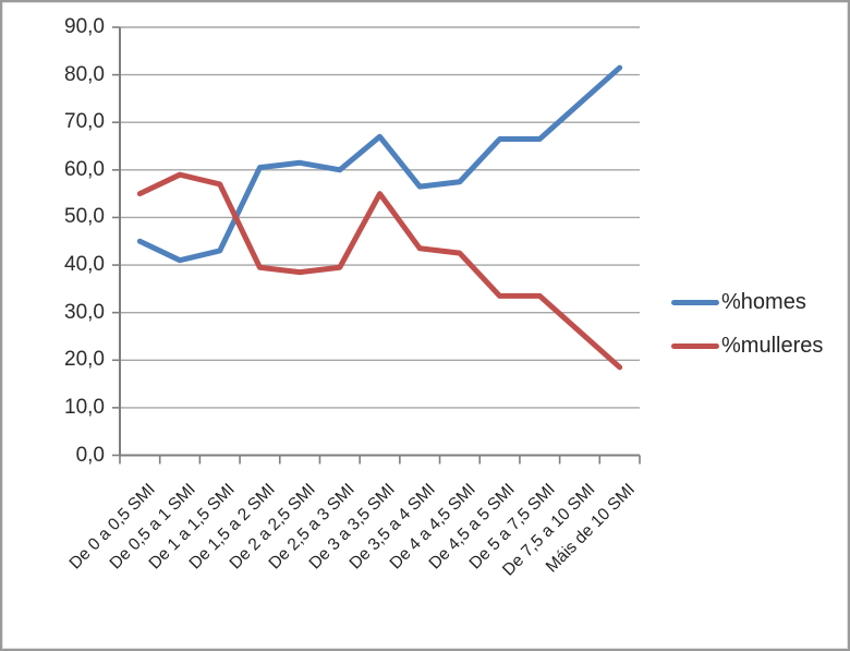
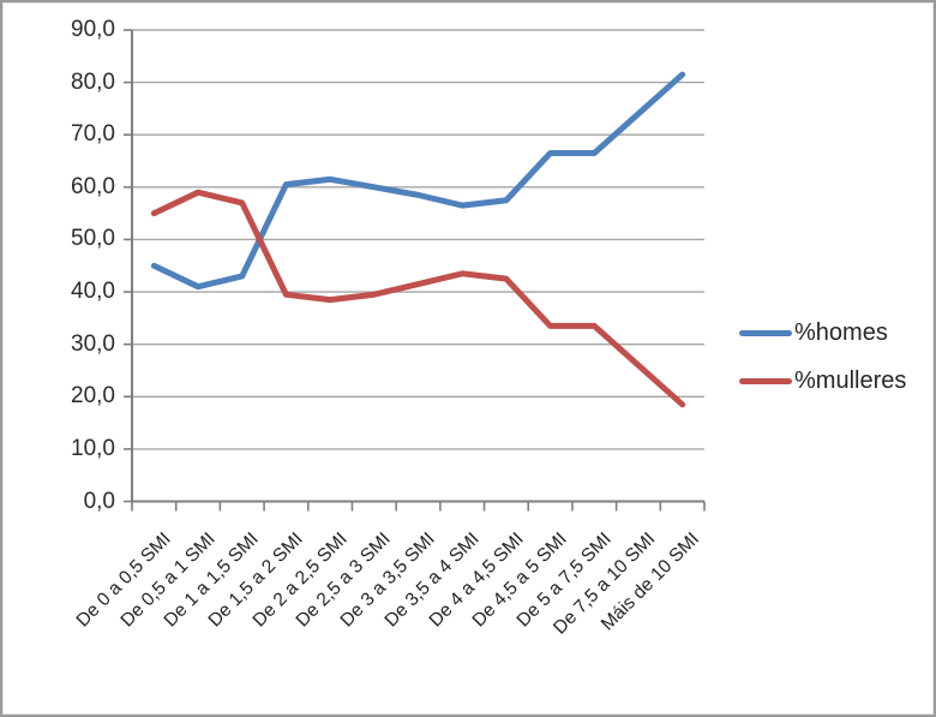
%homes/De 3 a 3,5 SMI: 67 -> 58
%mulleres/De 3 a 3,5 SMI: 55 -> 42
